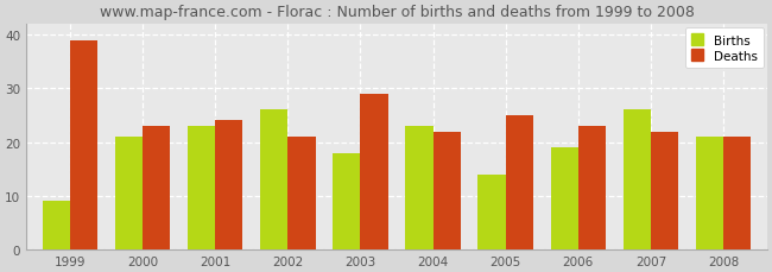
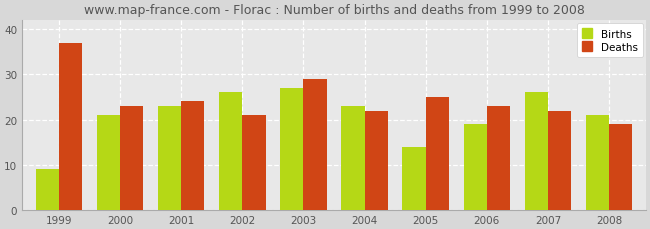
Deaths/1999: 39 -> 37
Births/2003: 18 -> 27
Deaths/2008: 21 -> 19
